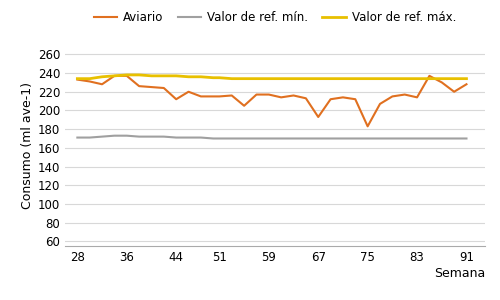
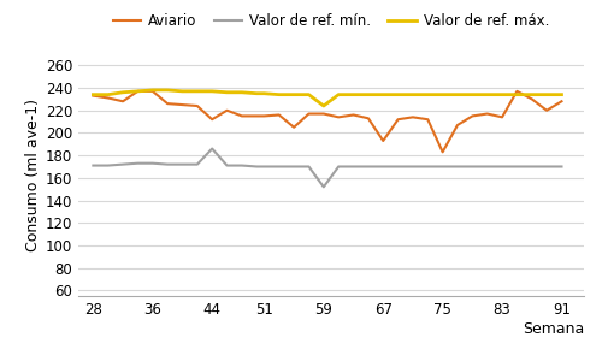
Valor de ref. mín./44: 171 -> 186
Valor de ref. mín./59: 170 -> 152
Valor de ref. máx./59: 234 -> 224
